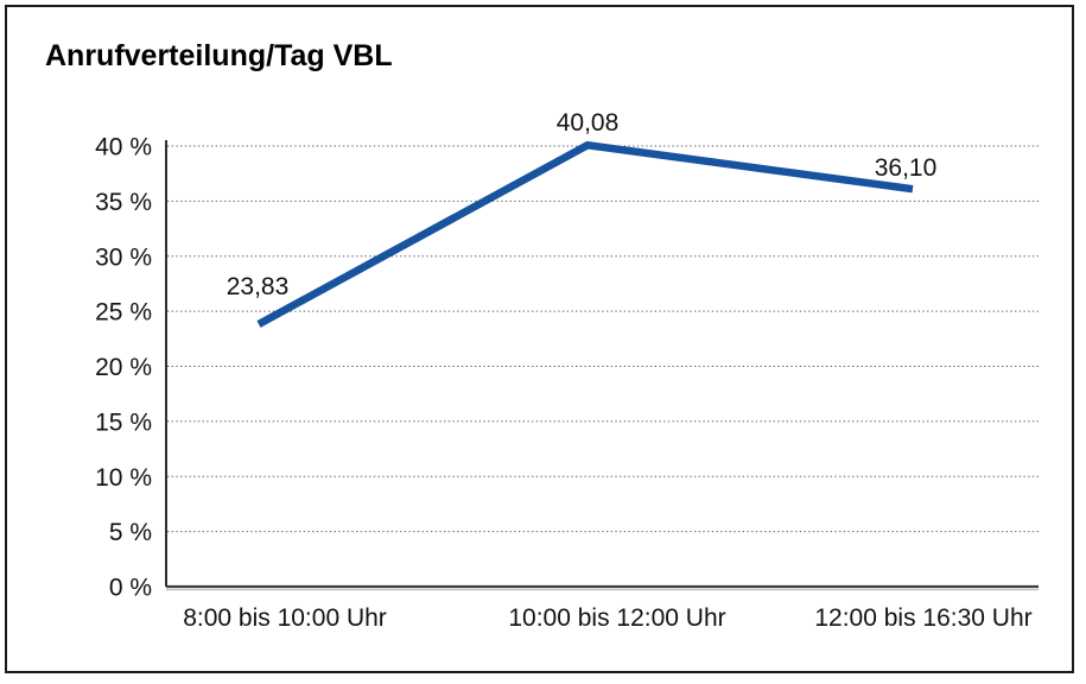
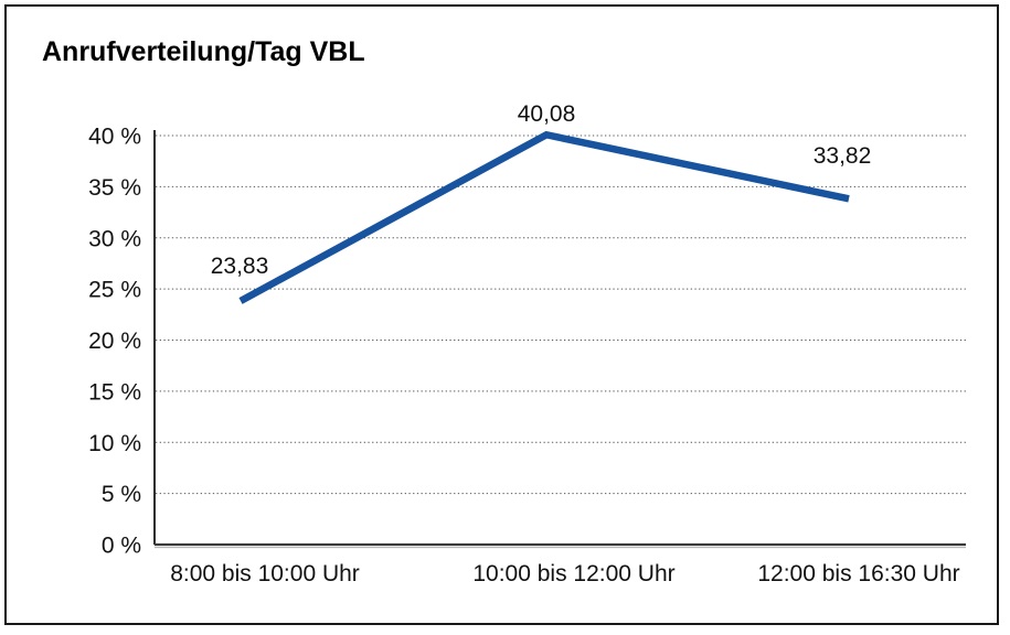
12:00 bis 16:30 Uhr: 36,10 -> 33,82
